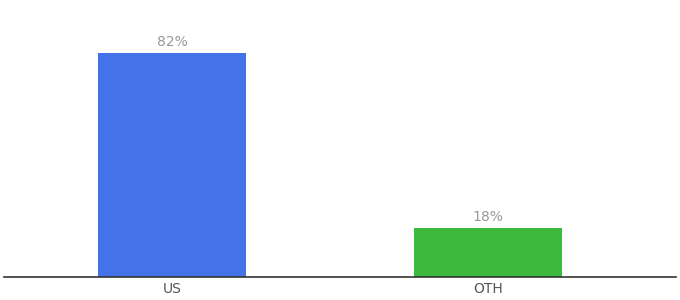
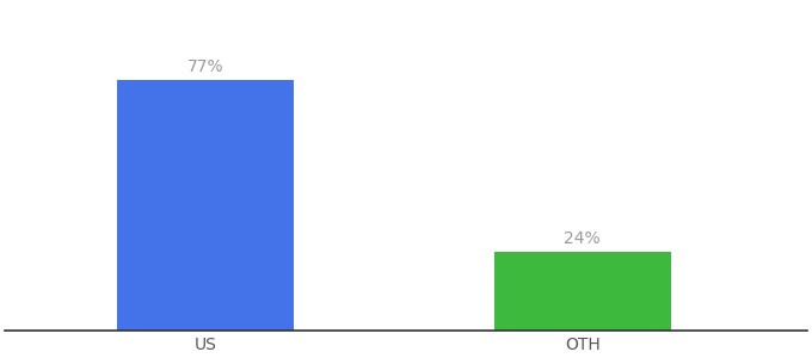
US: 82% -> 77%
OTH: 18% -> 24%
